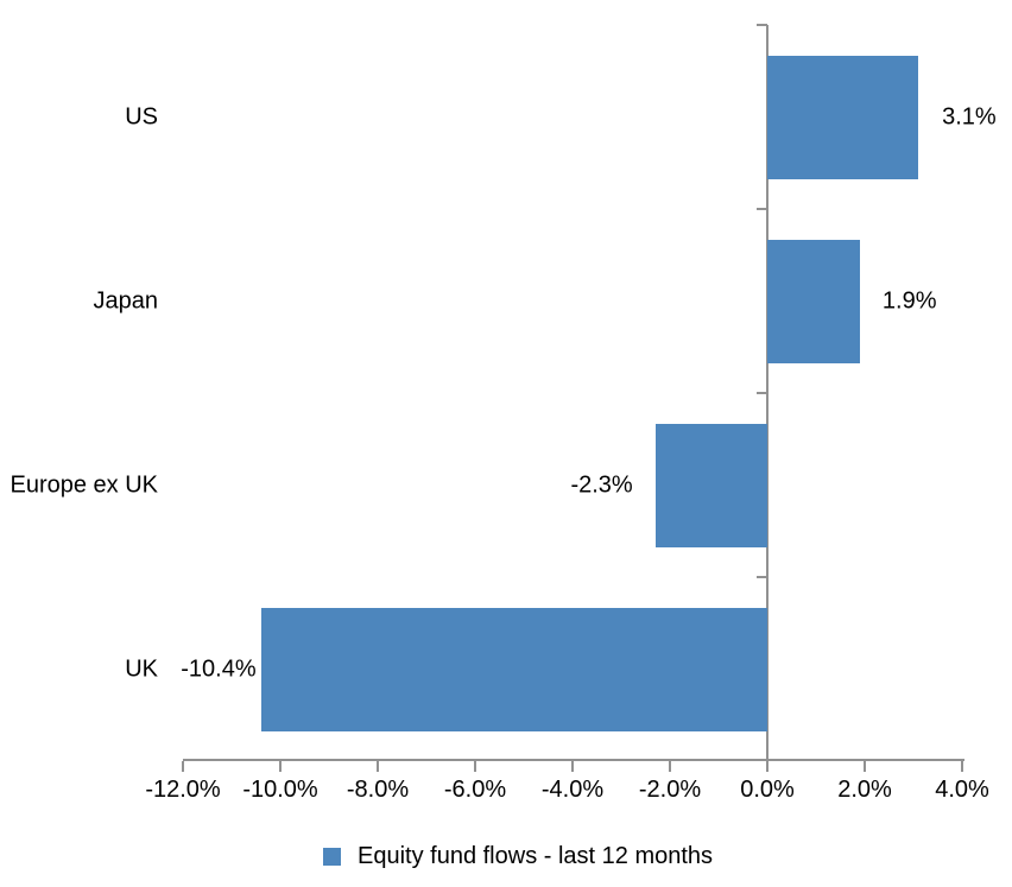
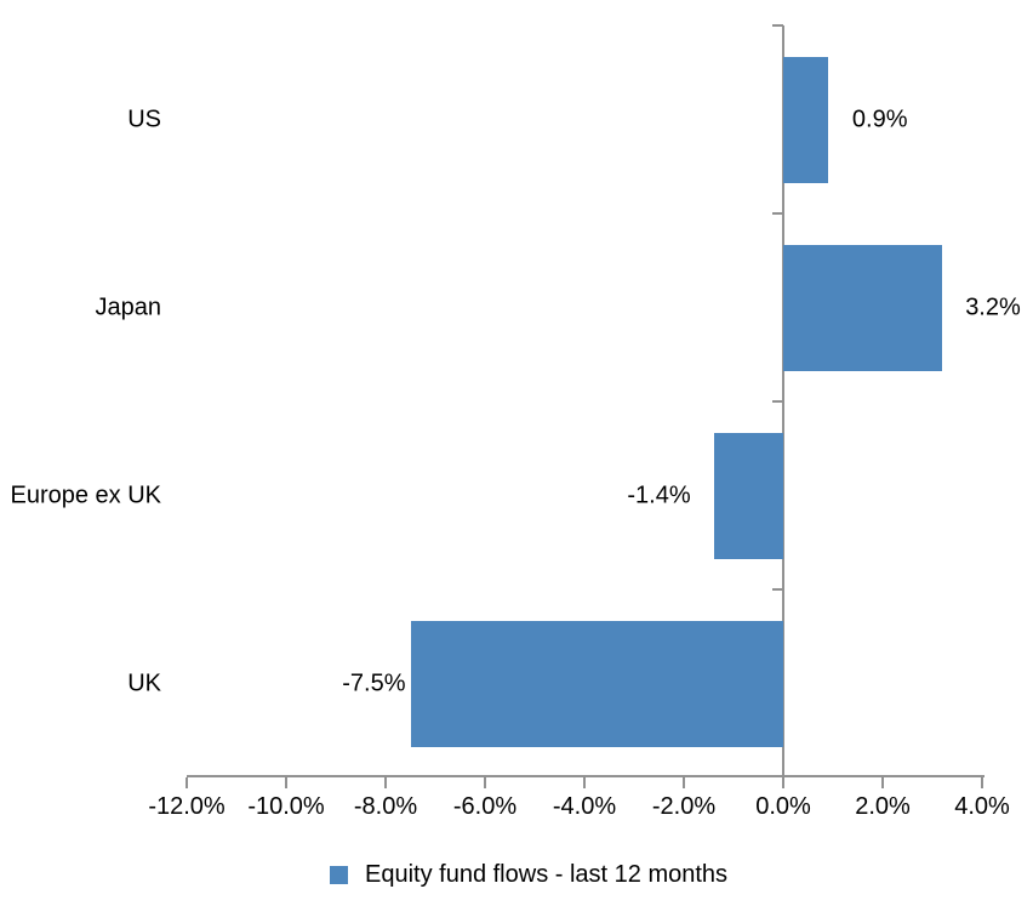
US: 3.1% -> 0.9%
Japan: 1.9% -> 3.2%
Europe ex UK: -2.3% -> -1.4%
UK: -10.4% -> -7.5%
